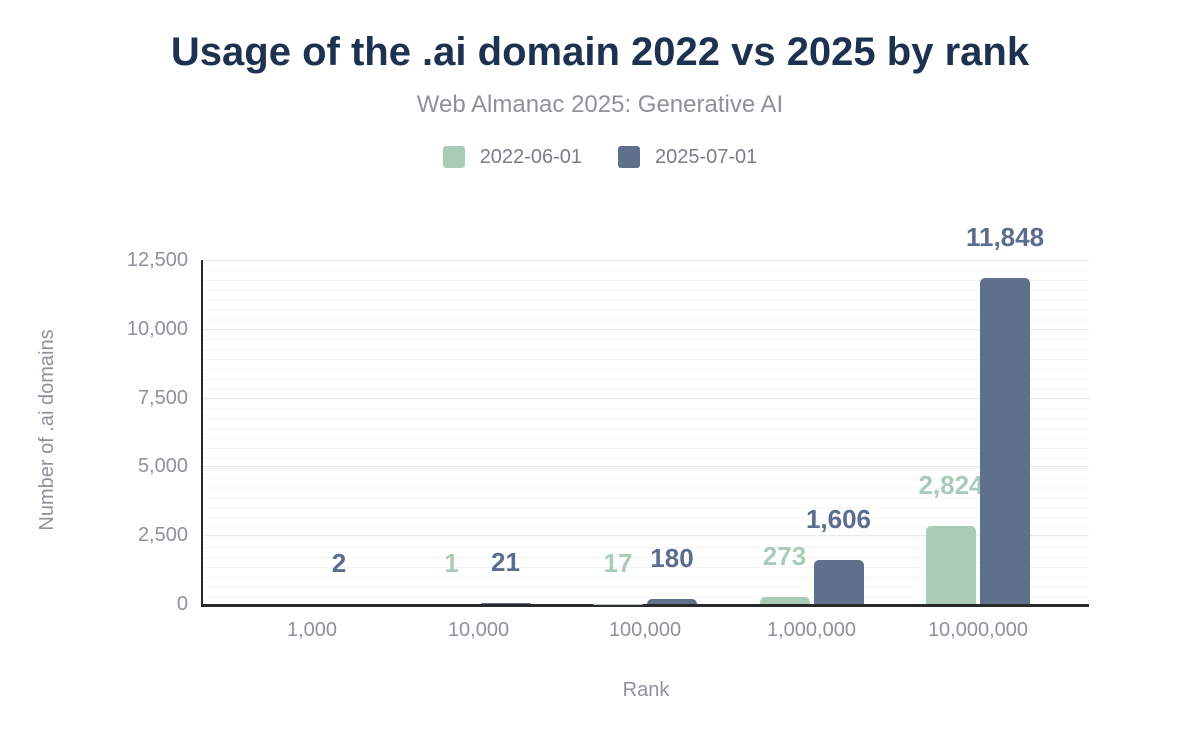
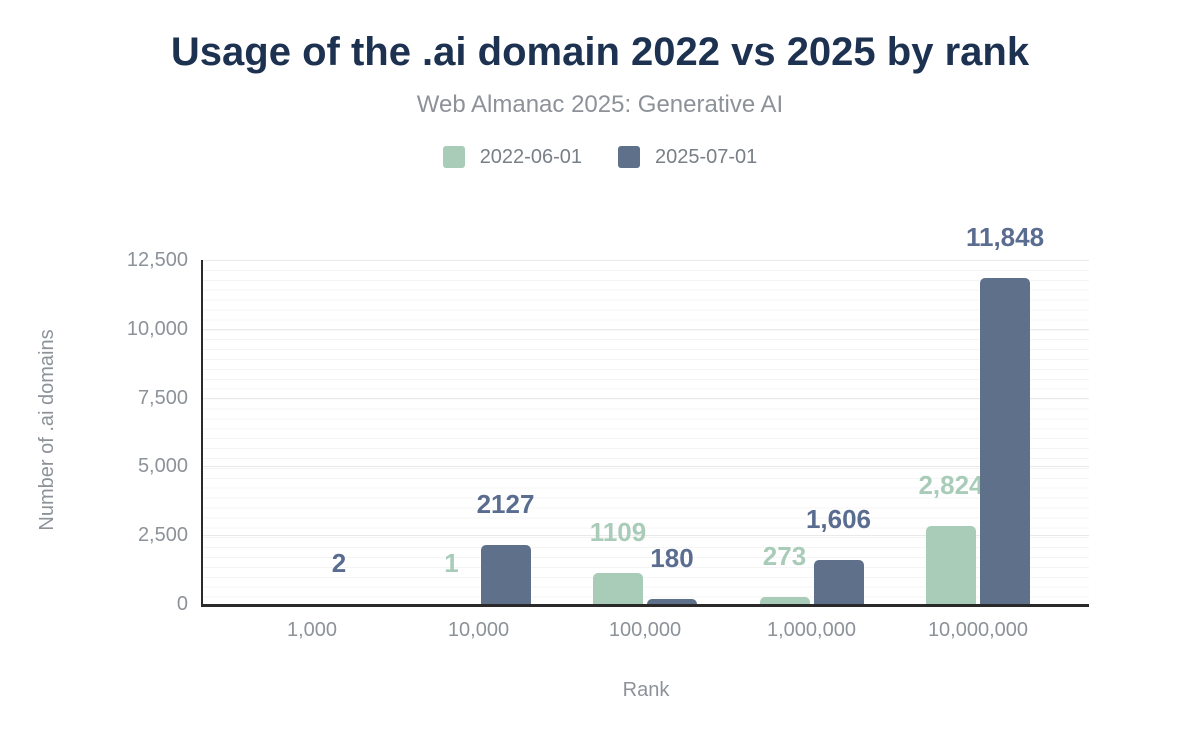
2025-07-01/10,000: 21 -> 2127
2022-06-01/100,000: 17 -> 1109
